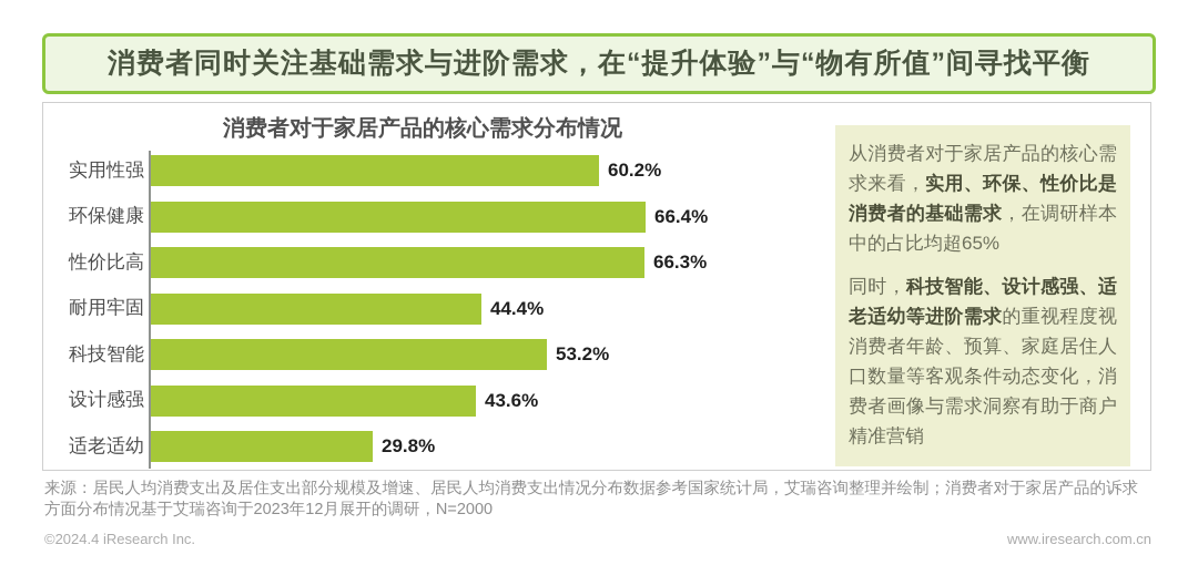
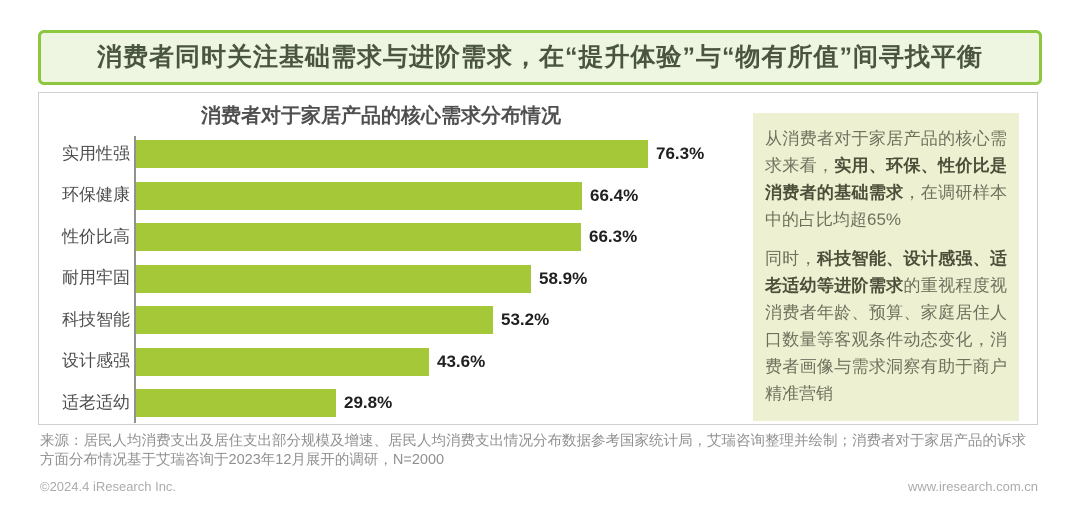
实用性强: 60.2% -> 76.3%
耐用牢固: 44.4% -> 58.9%
